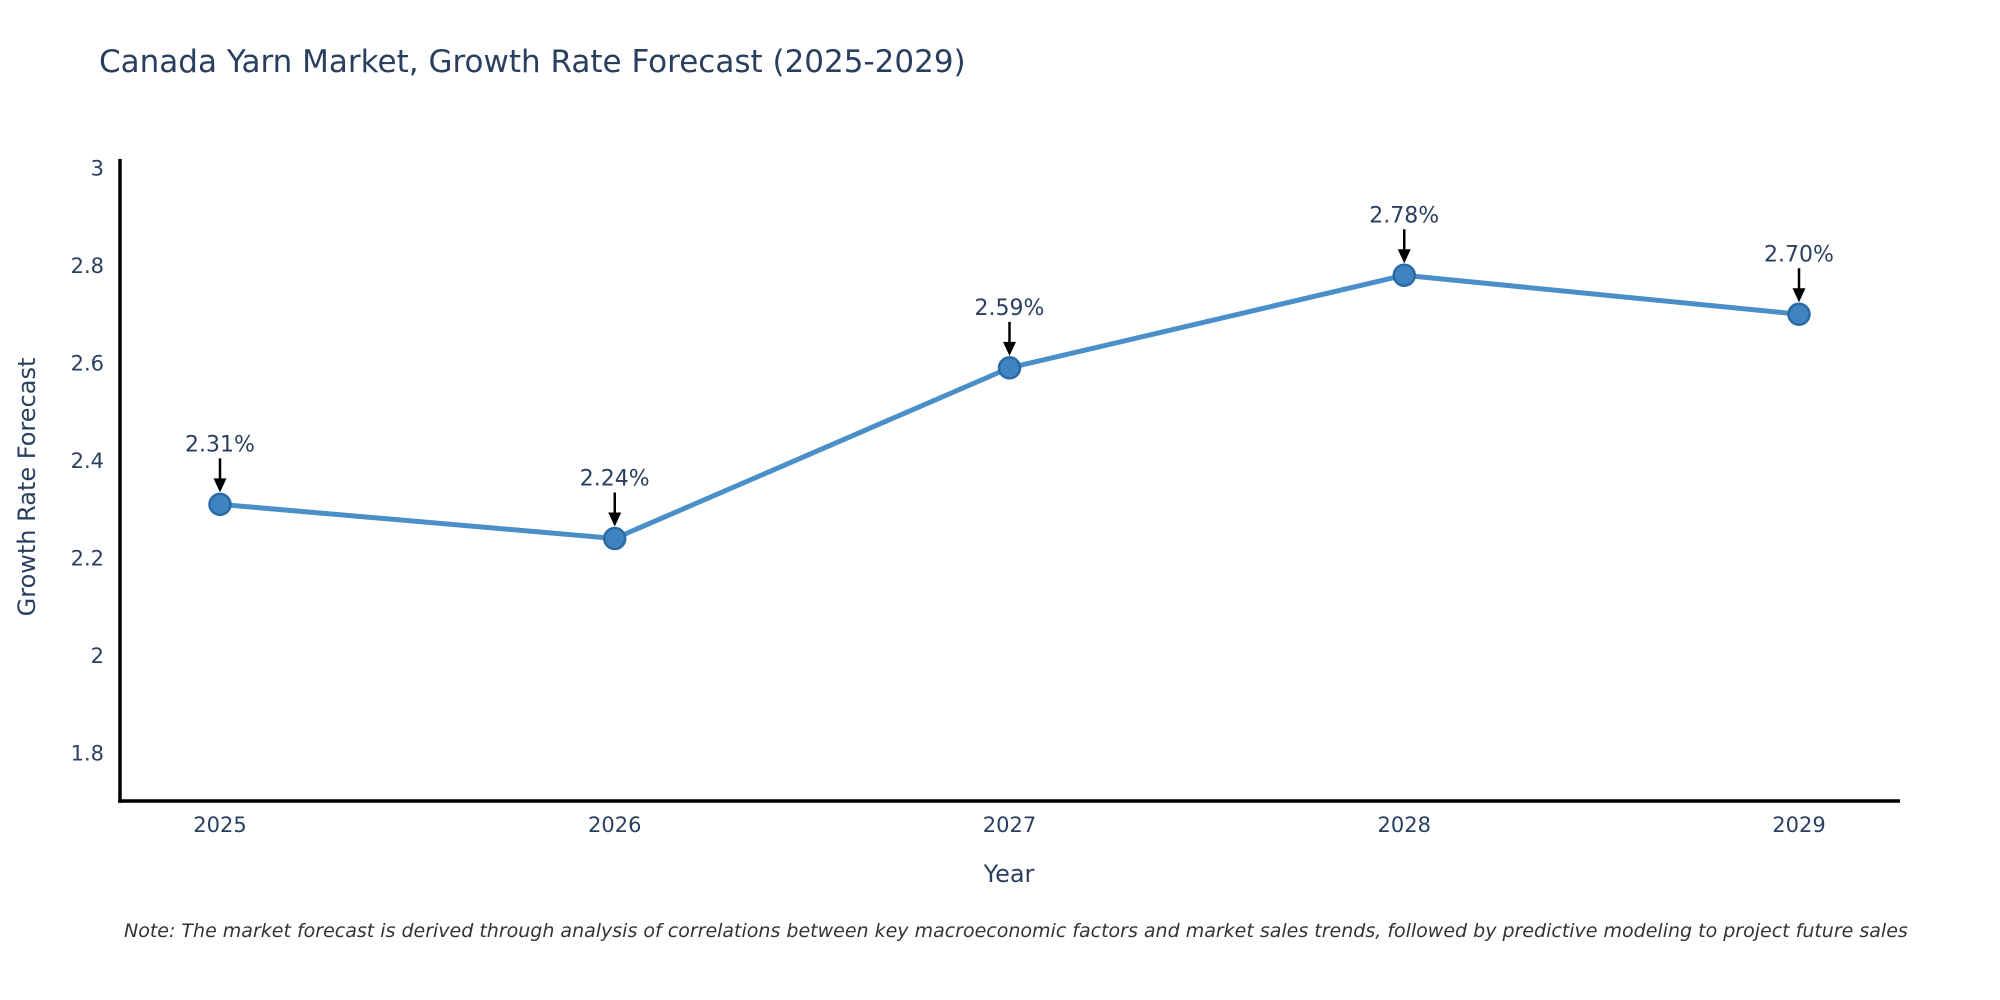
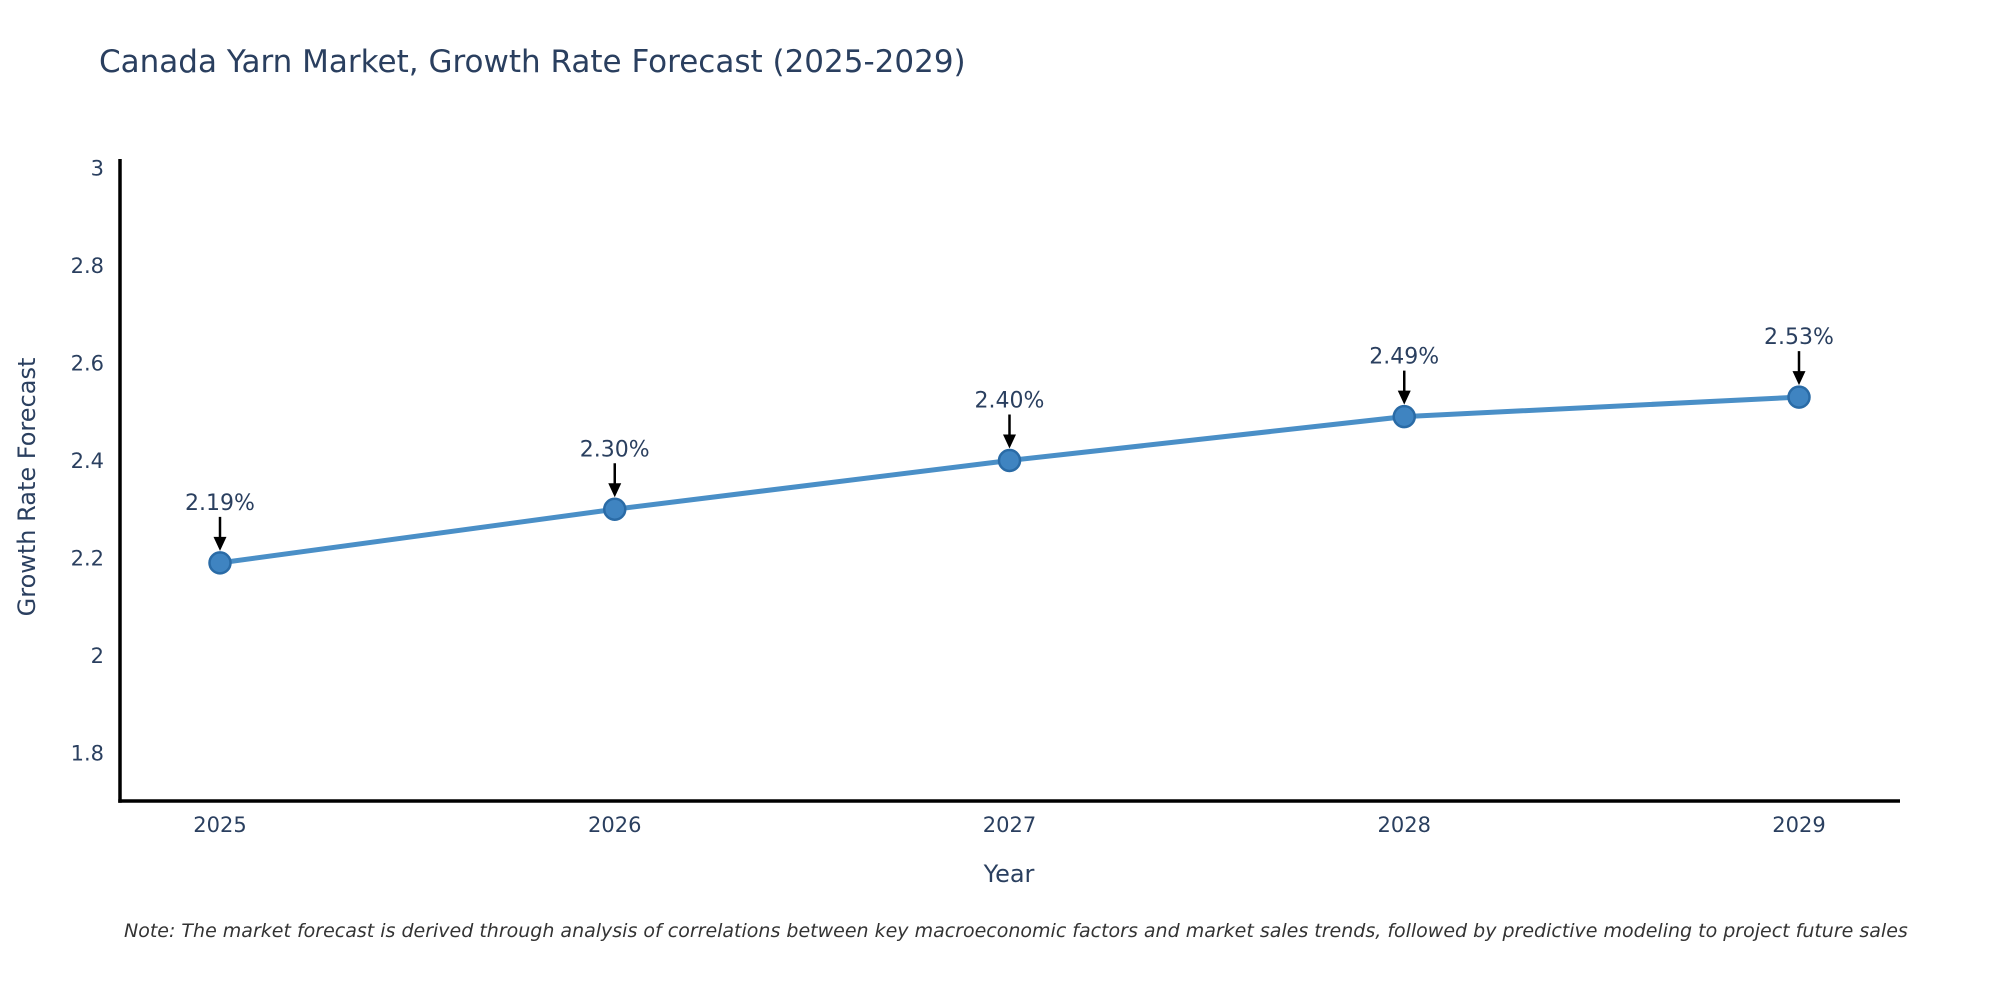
2025: 2.31% -> 2.19%
2026: 2.24% -> 2.30%
2027: 2.59% -> 2.40%
2028: 2.78% -> 2.49%
2029: 2.70% -> 2.53%
